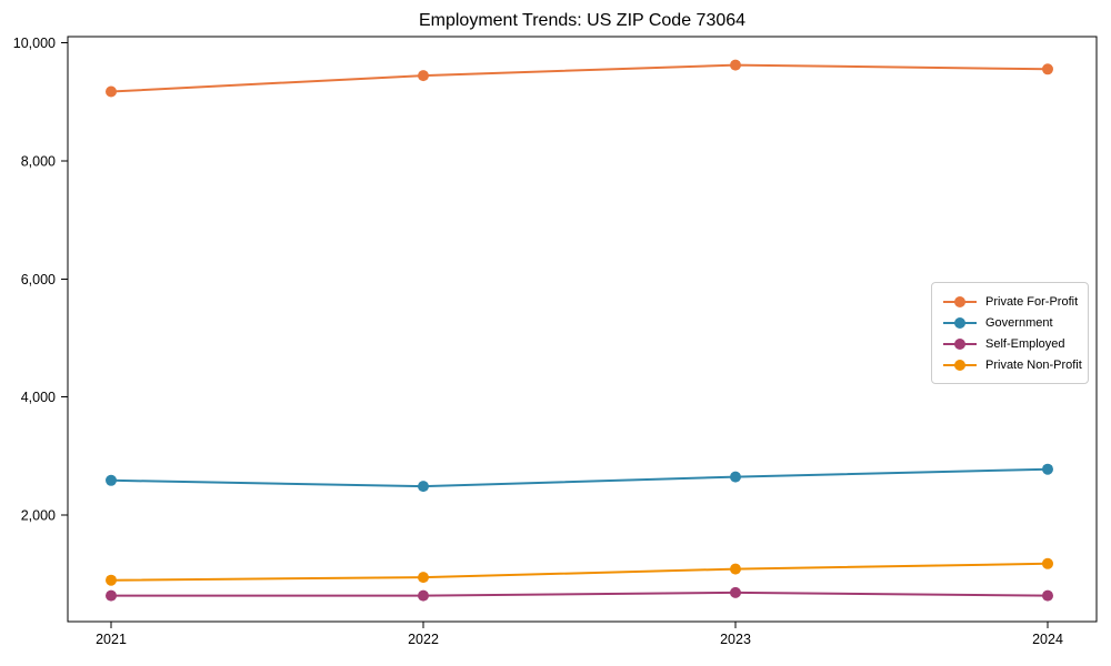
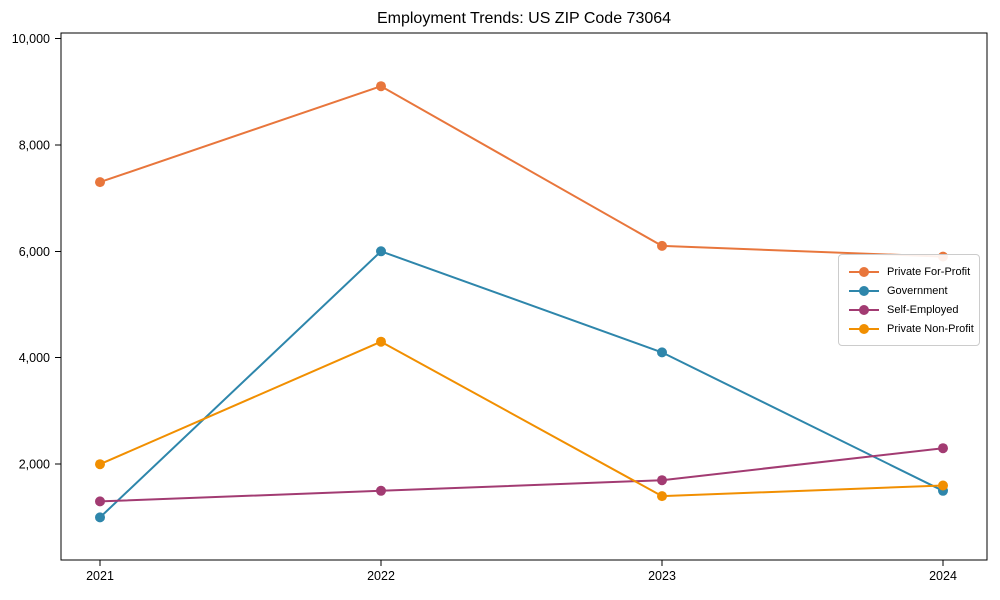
Private For-Profit/2021: 9200 -> 7300
Government/2021: 2600 -> 1000
Self-Employed/2021: 600 -> 1300
Private Non-Profit/2021: 900 -> 2000
Private For-Profit/2022: 9400 -> 9100
Government/2022: 2500 -> 6000
Self-Employed/2022: 600 -> 1500
Private Non-Profit/2022: 1000 -> 4300
Private For-Profit/2023: 9600 -> 6100
Government/2023: 2600 -> 4100
Self-Employed/2023: 700 -> 1700
Private Non-Profit/2023: 1100 -> 1400
Private For-Profit/2024: 9600 -> 5900
Government/2024: 2800 -> 1500
Self-Employed/2024: 600 -> 2300
Private Non-Profit/2024: 1200 -> 1600
